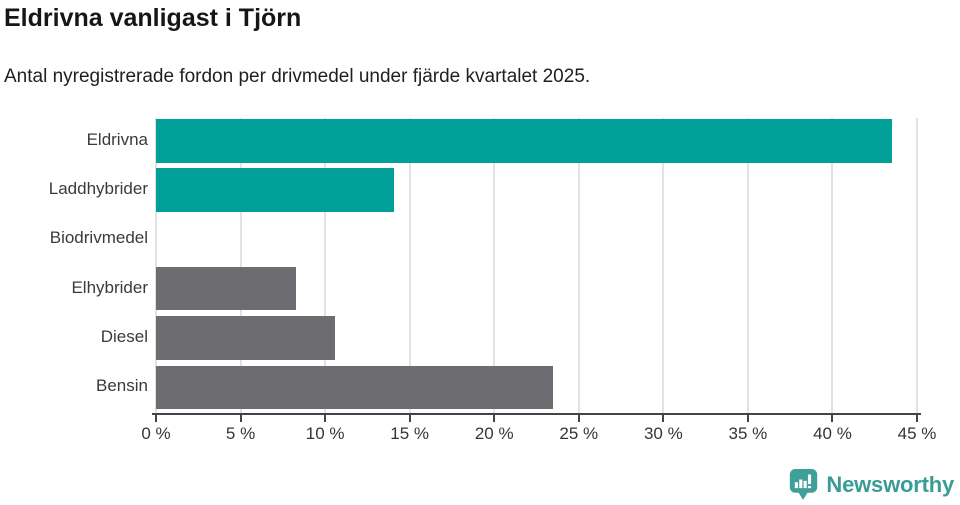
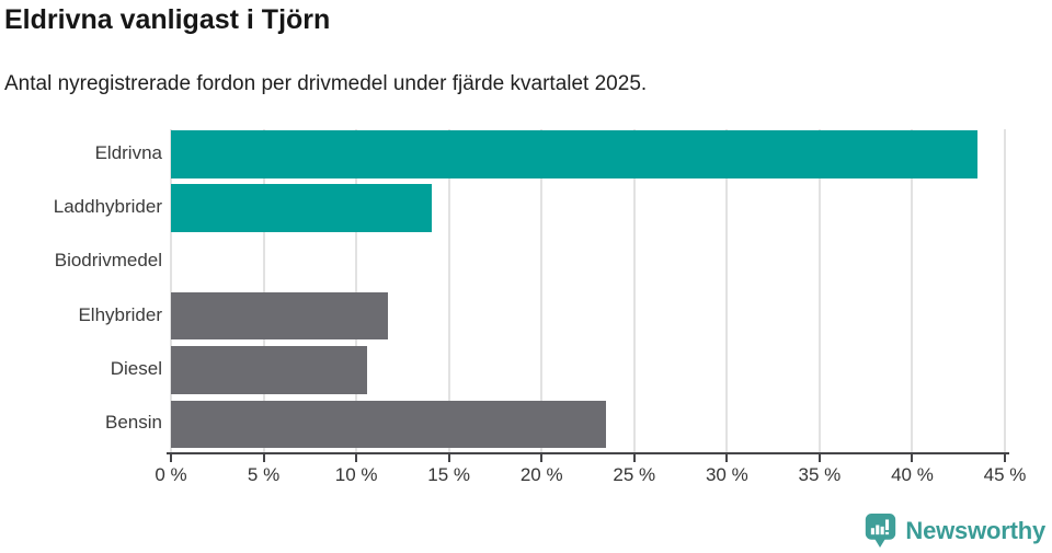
Elhybrider: 8.3% -> 11.7%
